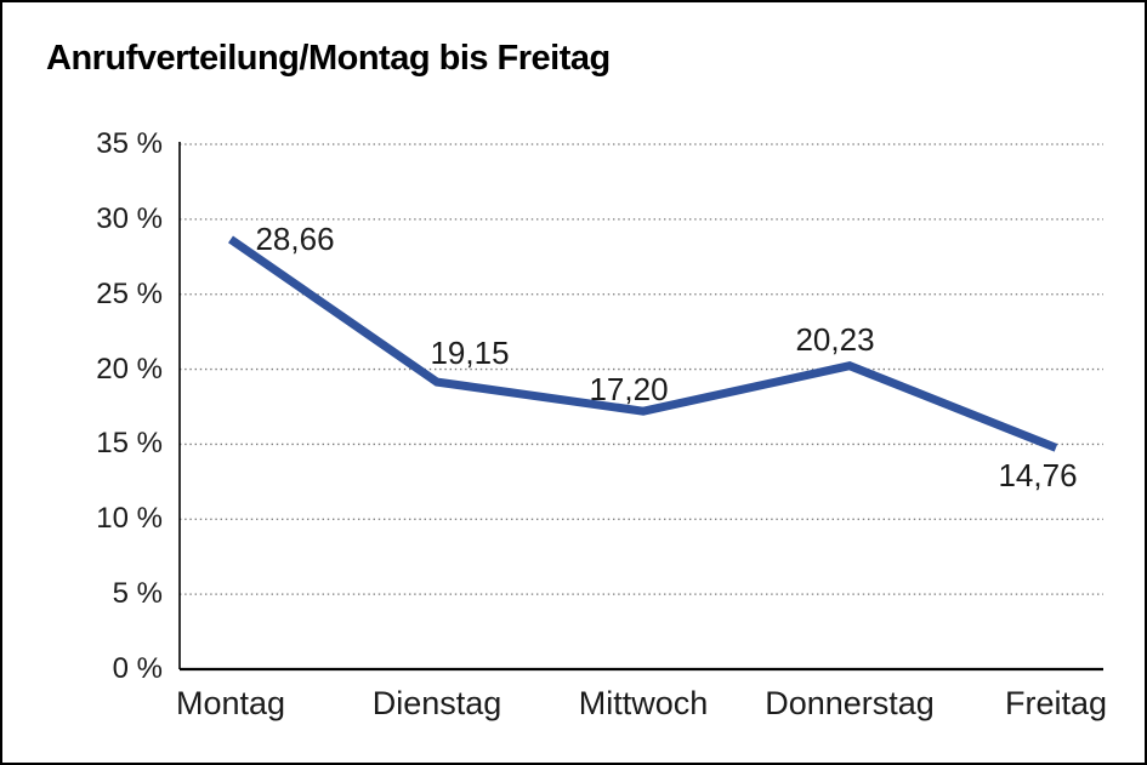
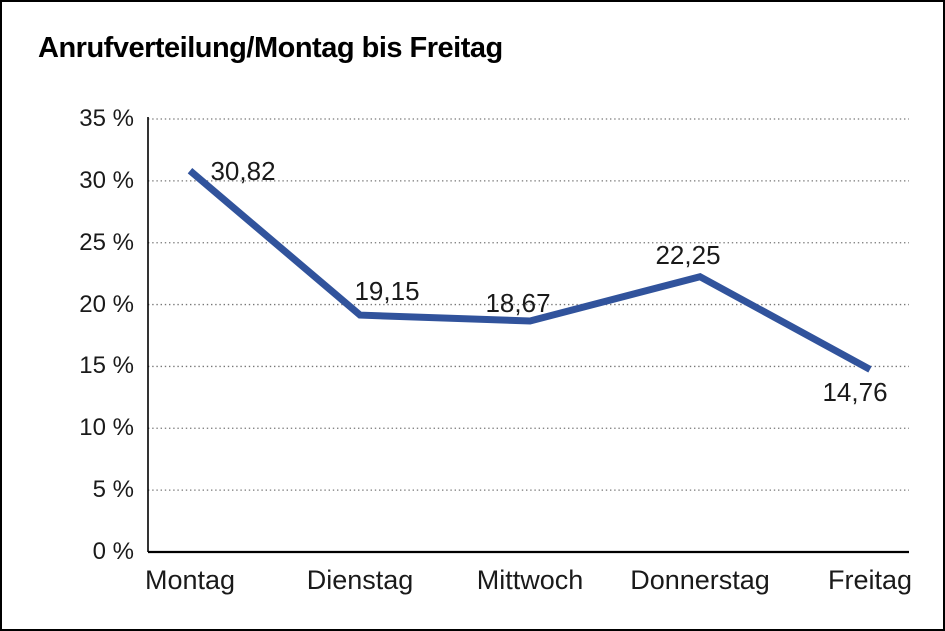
Montag: 28,66 -> 30,82
Mittwoch: 17,20 -> 18,67
Donnerstag: 20,23 -> 22,25
